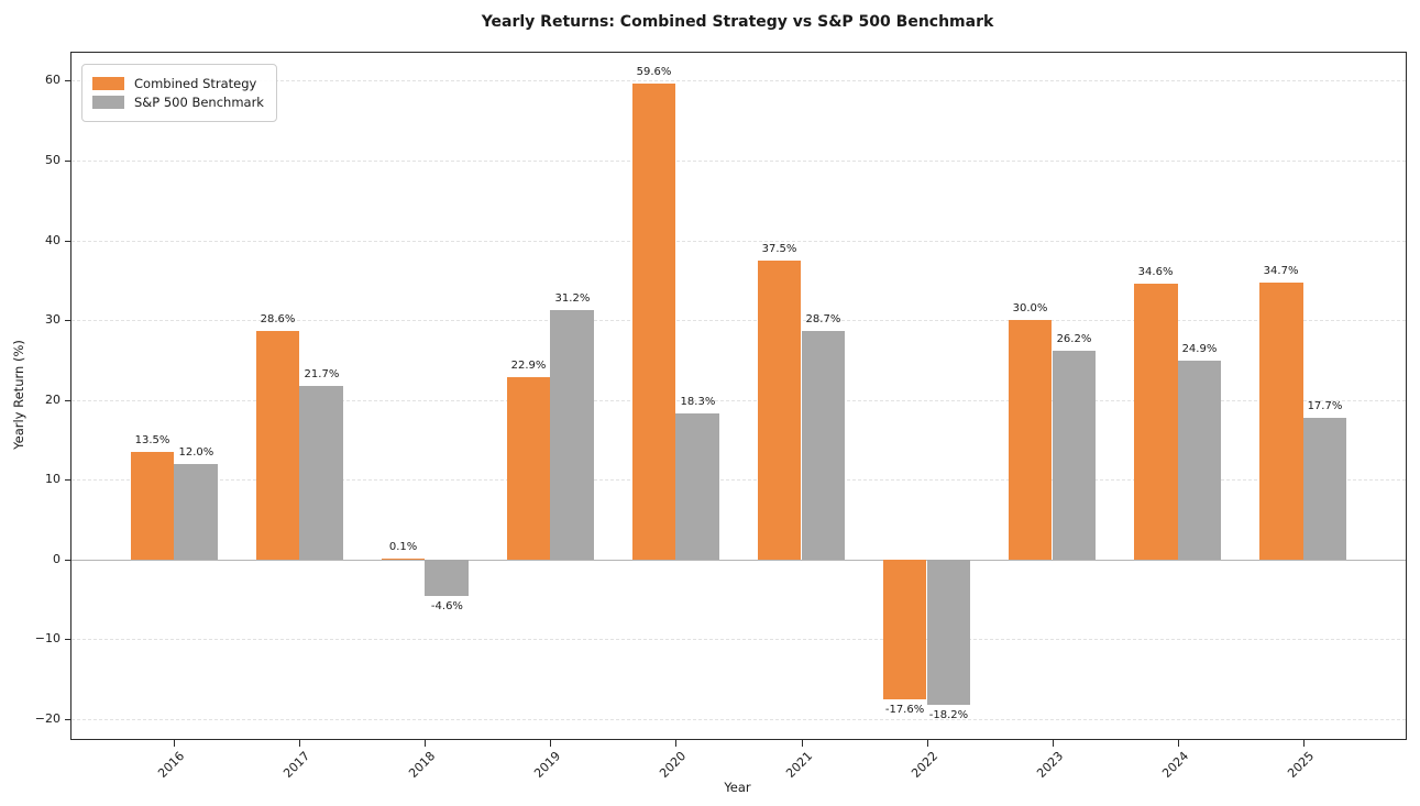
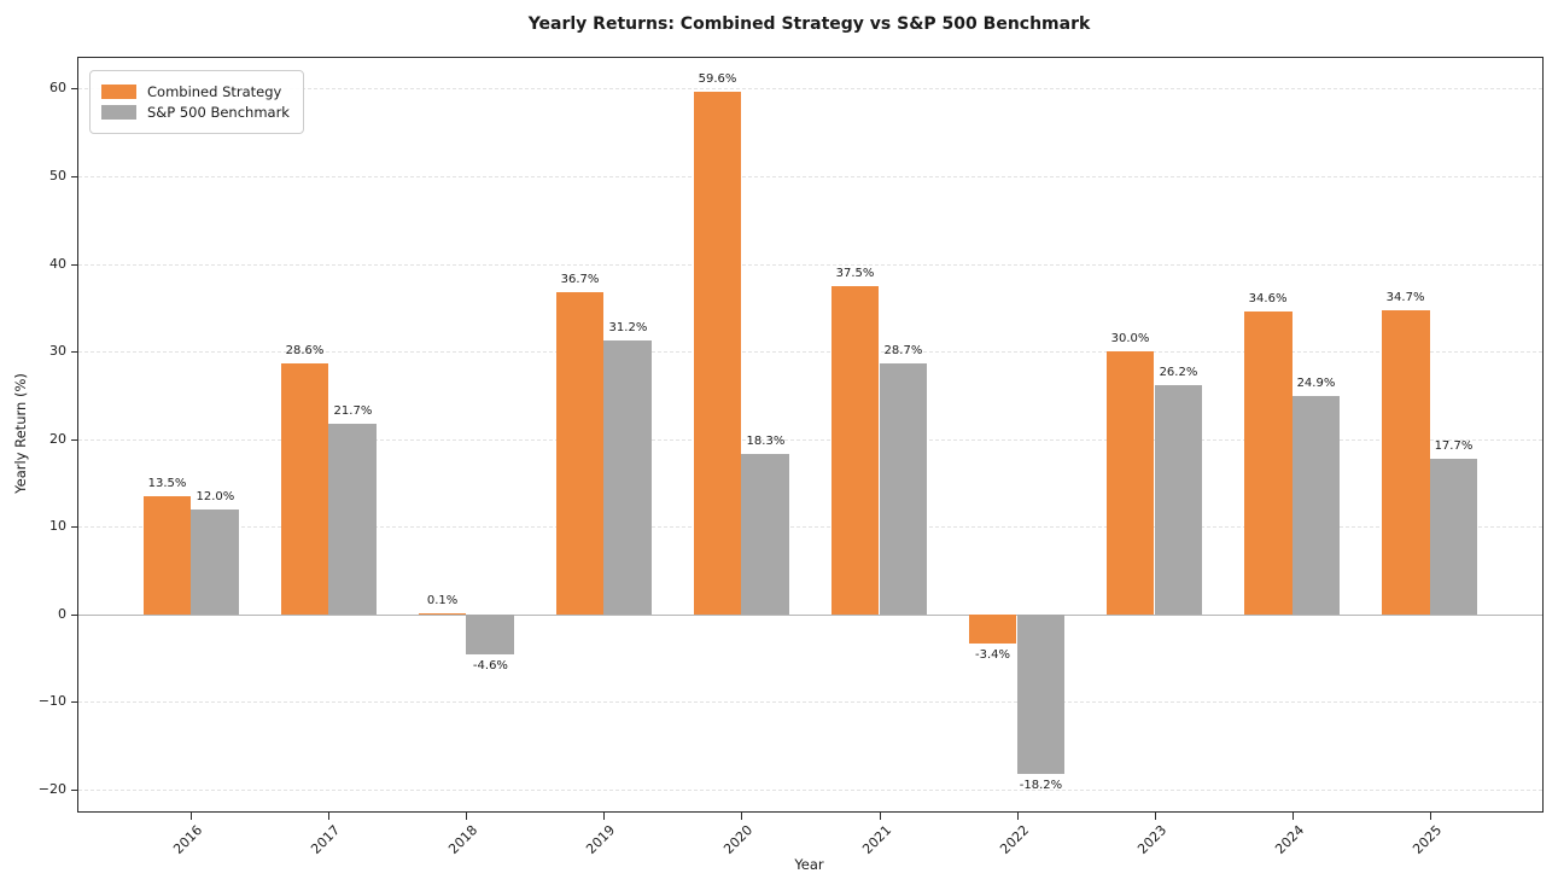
Combined Strategy/2019: 22.9% -> 36.7%
Combined Strategy/2022: -17.6% -> -3.4%
